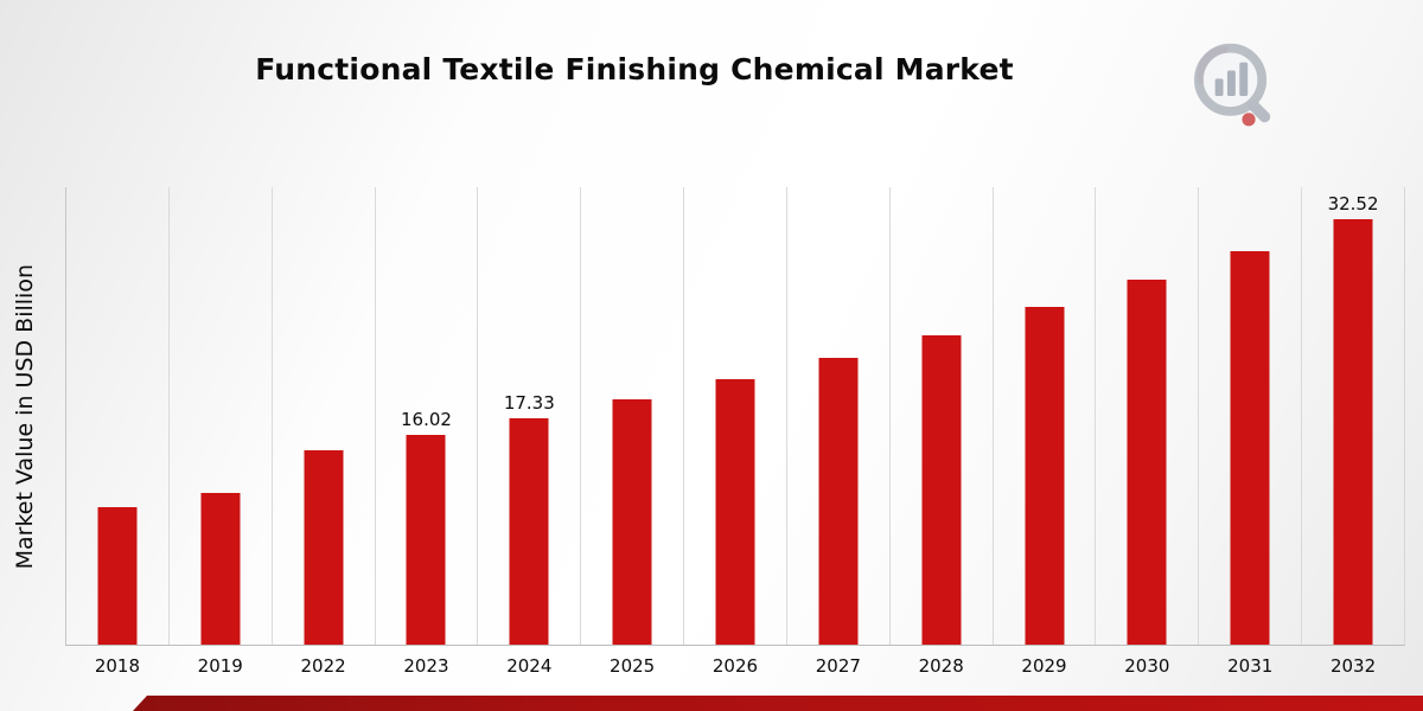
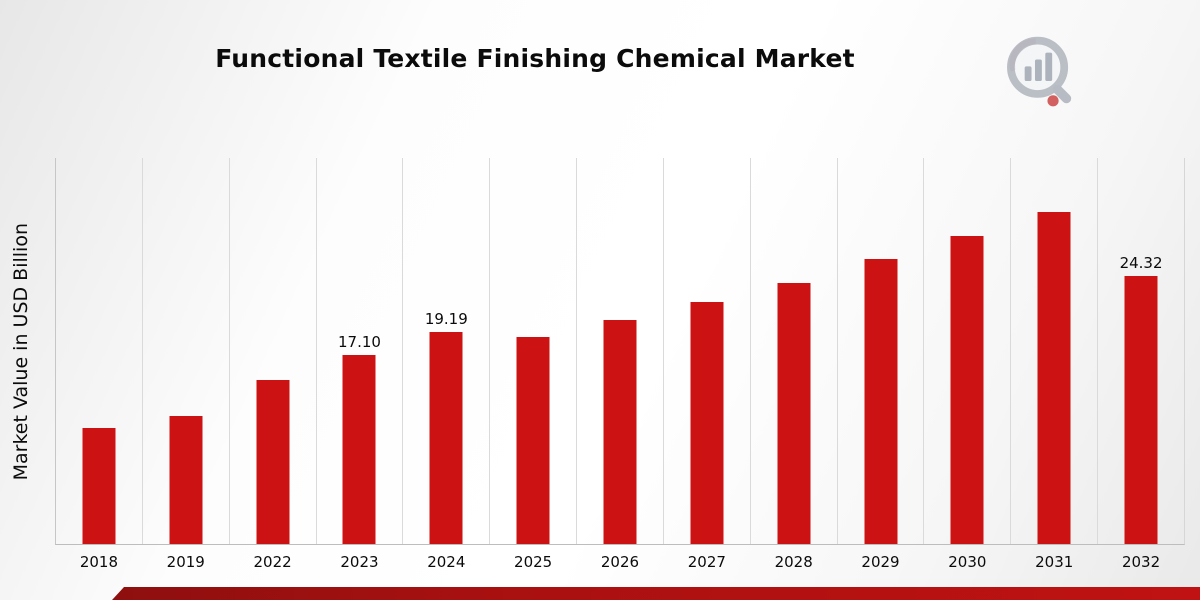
2023: 16.02 -> 17.10
2024: 17.33 -> 19.19
2032: 32.52 -> 24.32
